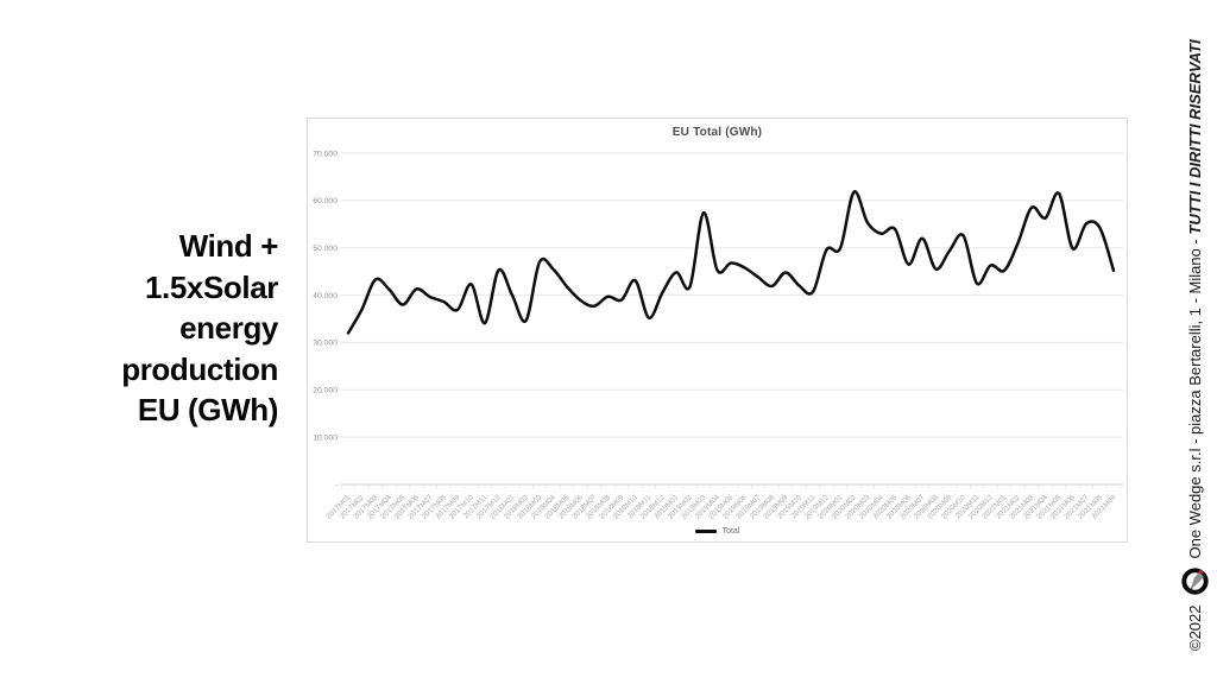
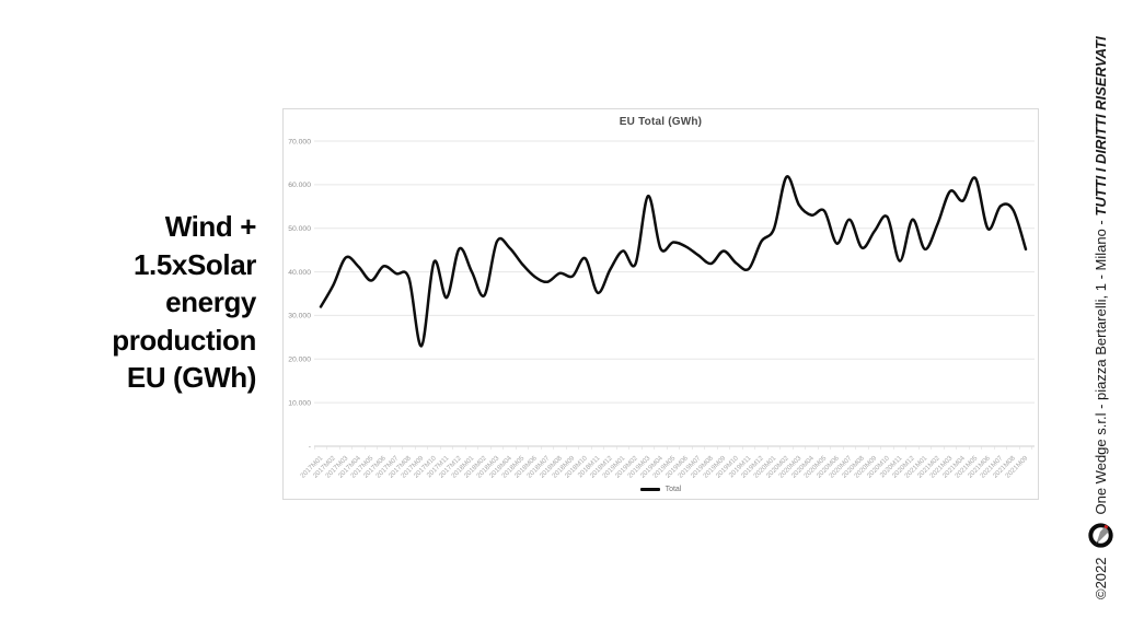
2017M09: 37000 -> 23000
2019M12: 50000 -> 47000
2020M12: 46000 -> 52000
